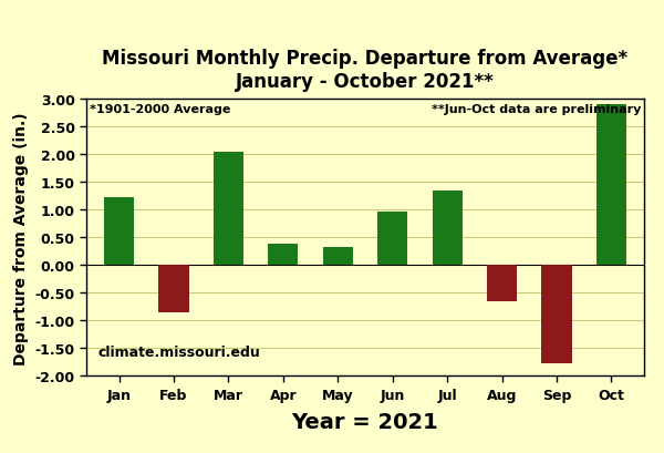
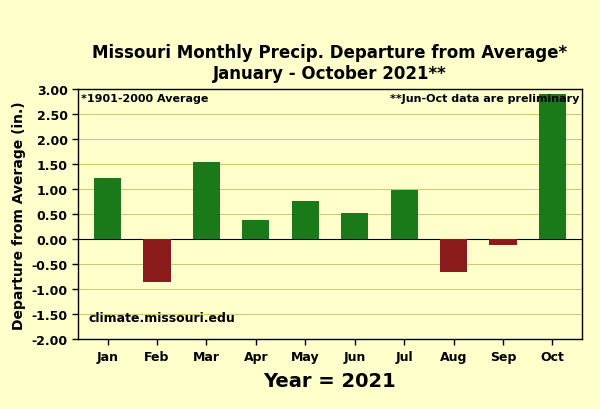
Mar: 2.04 -> 1.54
May: 0.33 -> 0.76
Jun: 0.97 -> 0.52
Jul: 1.35 -> 0.98
Sep: -1.77 -> -0.12
